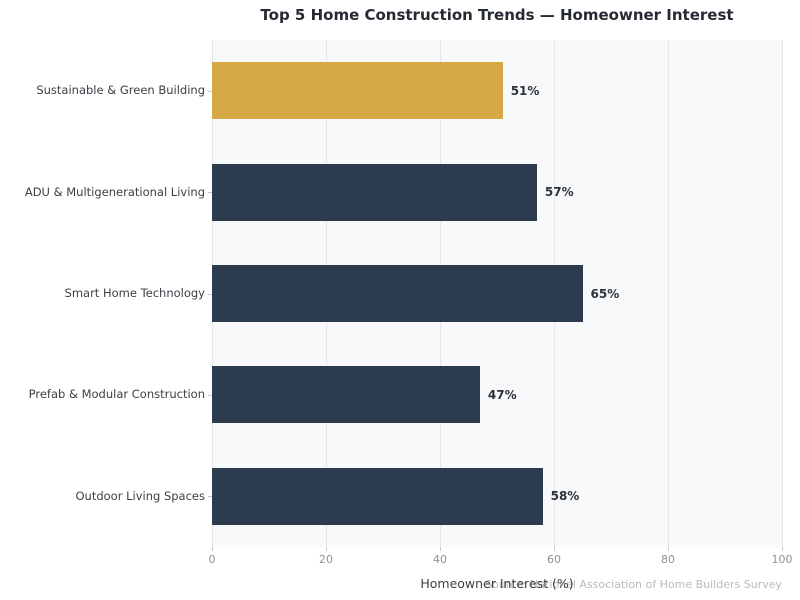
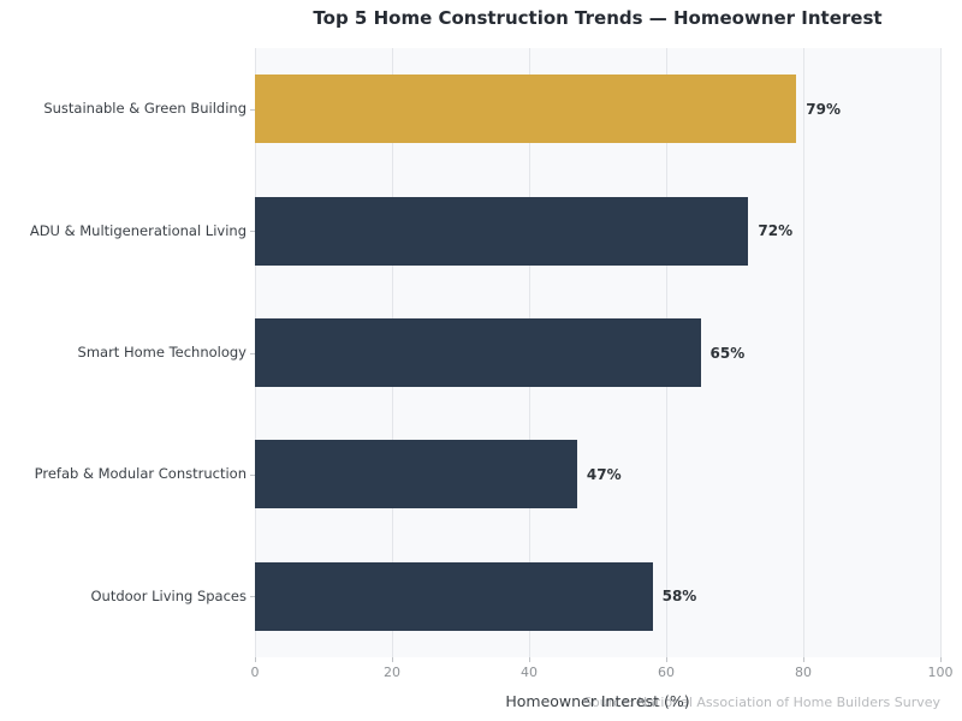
Sustainable & Green Building: 51% -> 79%
ADU & Multigenerational Living: 57% -> 72%
